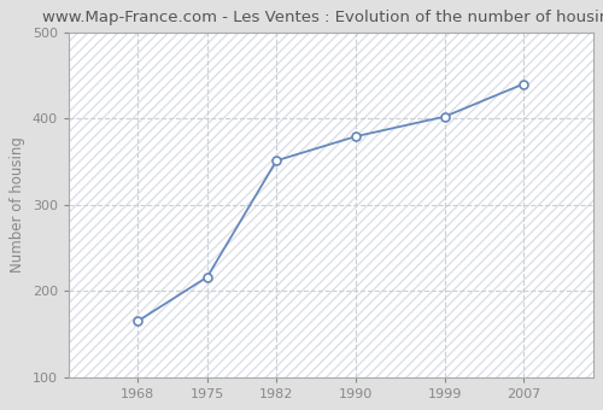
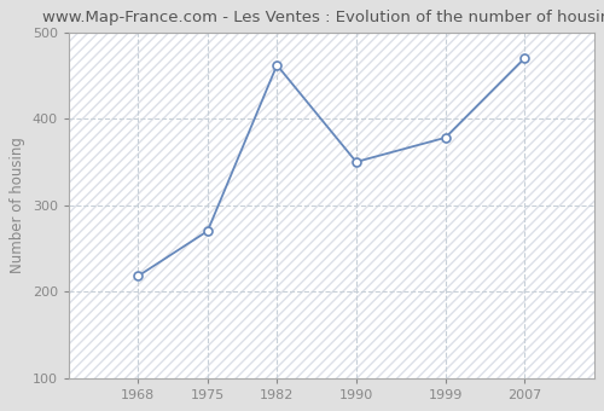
1968: 165 -> 218
1975: 216 -> 270
1982: 351 -> 462
1990: 379 -> 350
1999: 402 -> 378
2007: 440 -> 470
